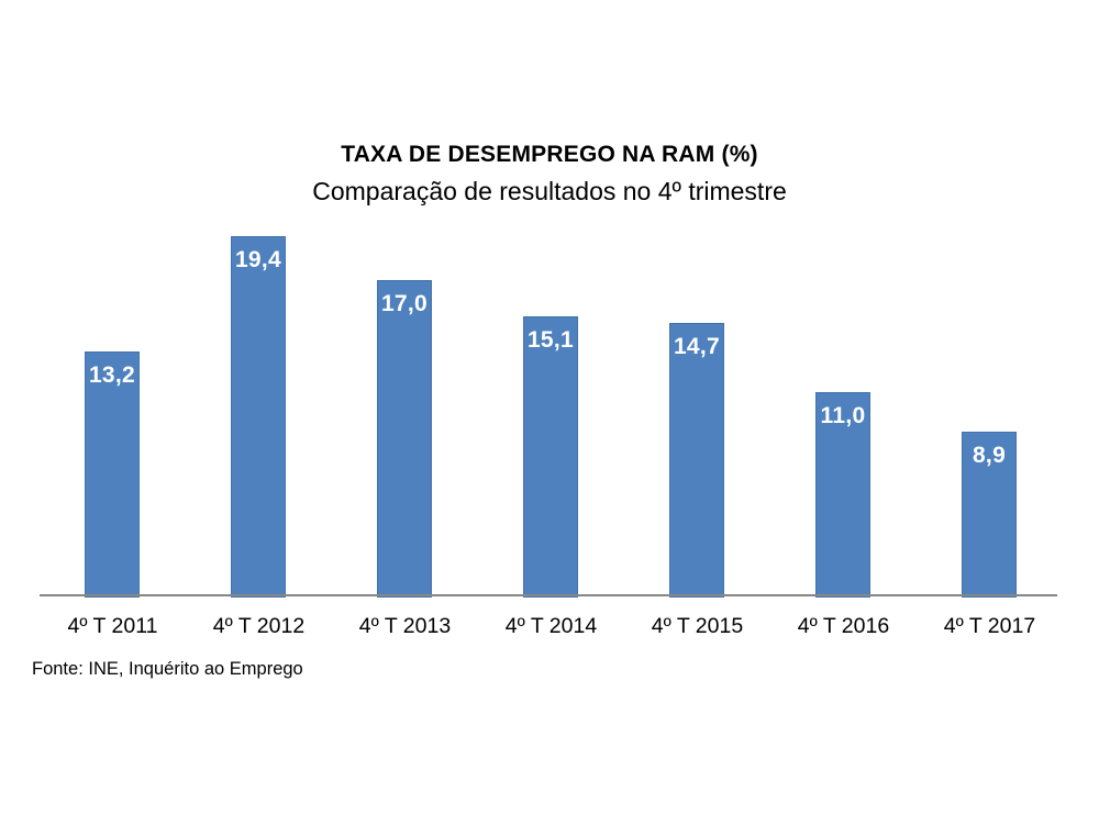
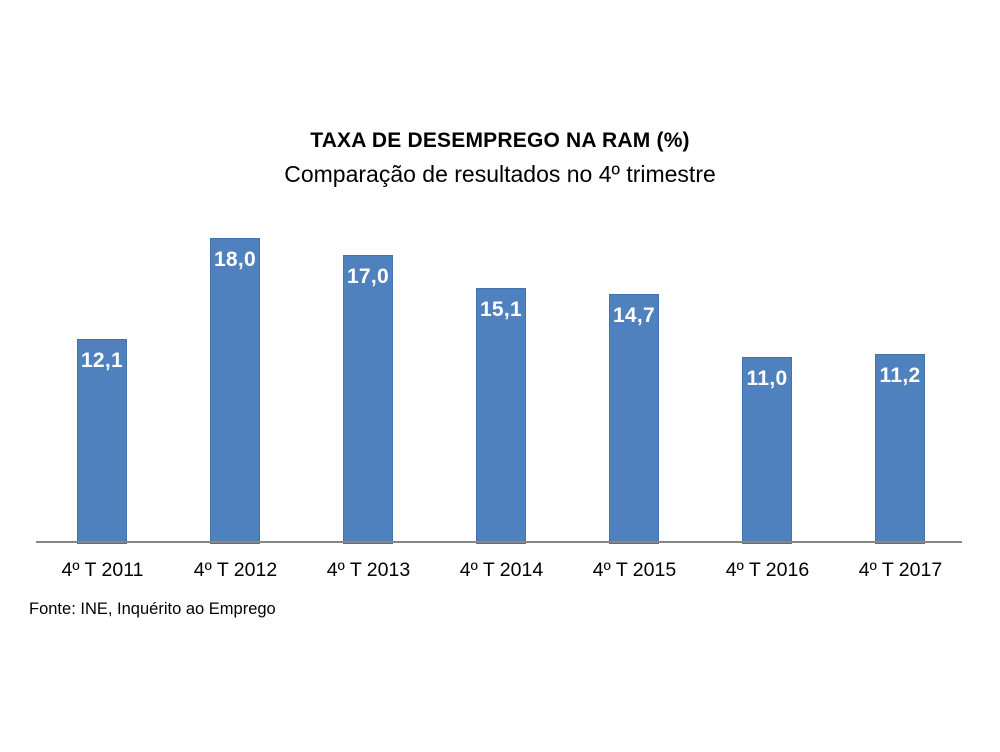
4º T 2011: 13,2 -> 12,1
4º T 2012: 19,4 -> 18,0
4º T 2017: 8,9 -> 11,2
